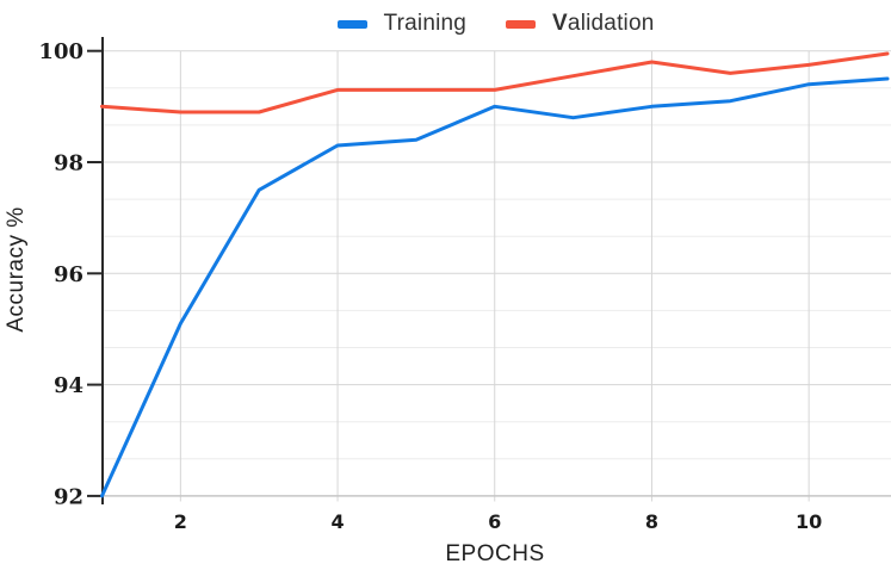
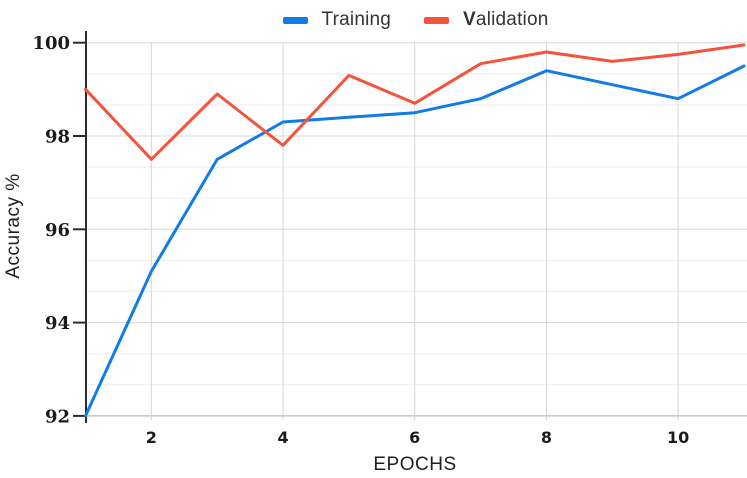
Validation/2: 98.9 -> 97.5
Validation/4: 99.3 -> 97.8
Training/6: 99.0 -> 98.5
Validation/6: 99.3 -> 98.7
Training/8: 99.0 -> 99.4
Training/10: 99.4 -> 98.8
